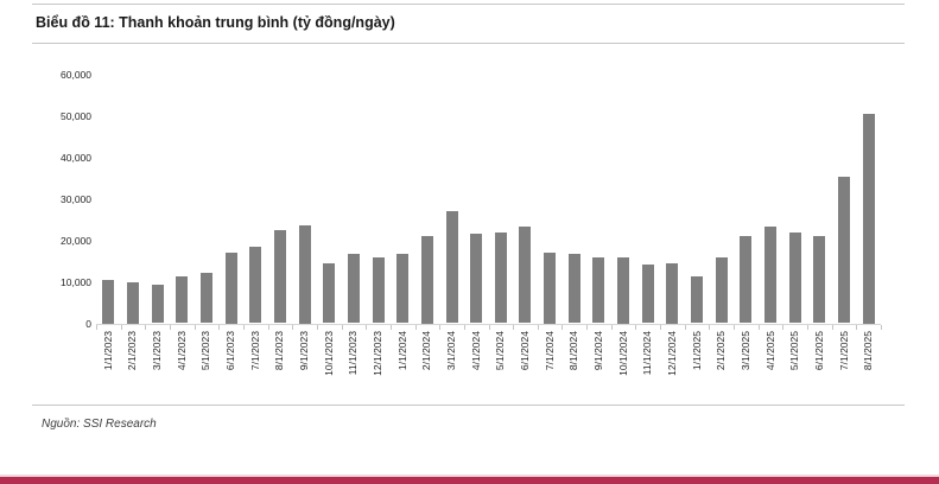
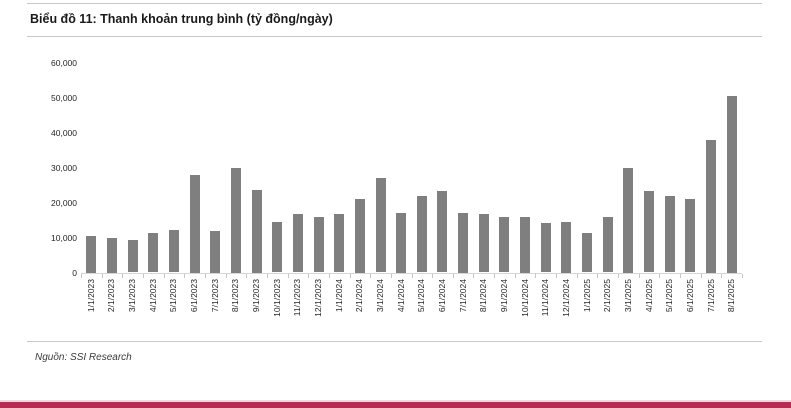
6/1/2023: 17000 -> 28000
7/1/2023: 18000 -> 12000
8/1/2023: 22000 -> 30000
4/1/2024: 22000 -> 17000
3/1/2025: 21000 -> 30000
7/1/2025: 35000 -> 38000
